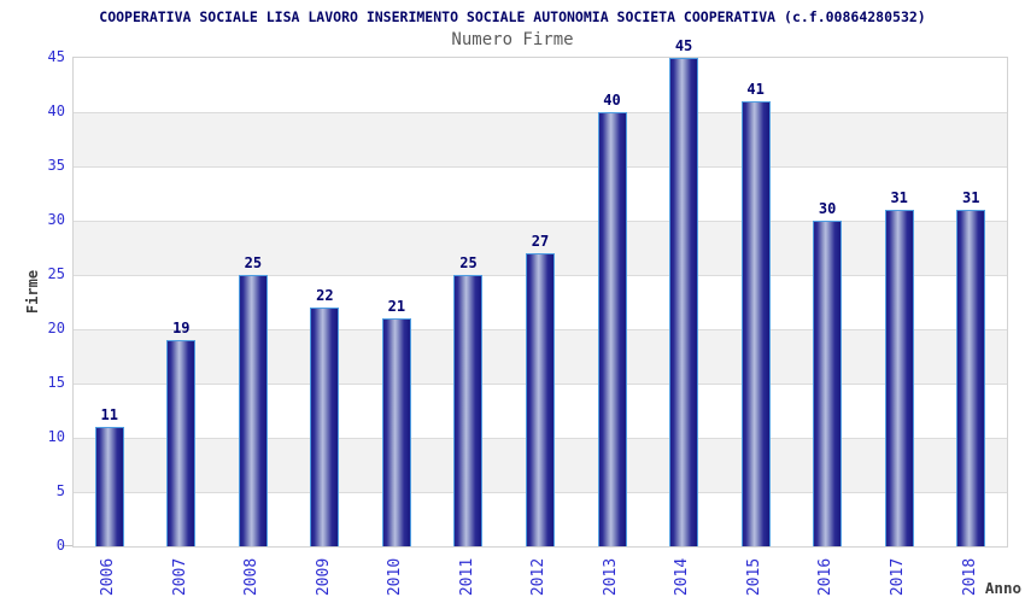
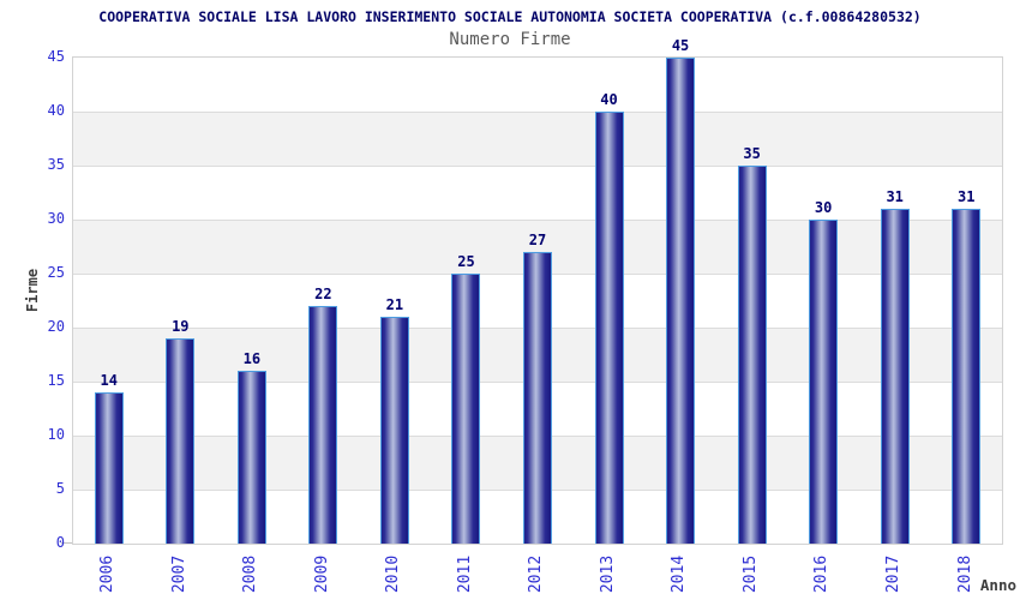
2006: 11 -> 14
2008: 25 -> 16
2015: 41 -> 35
